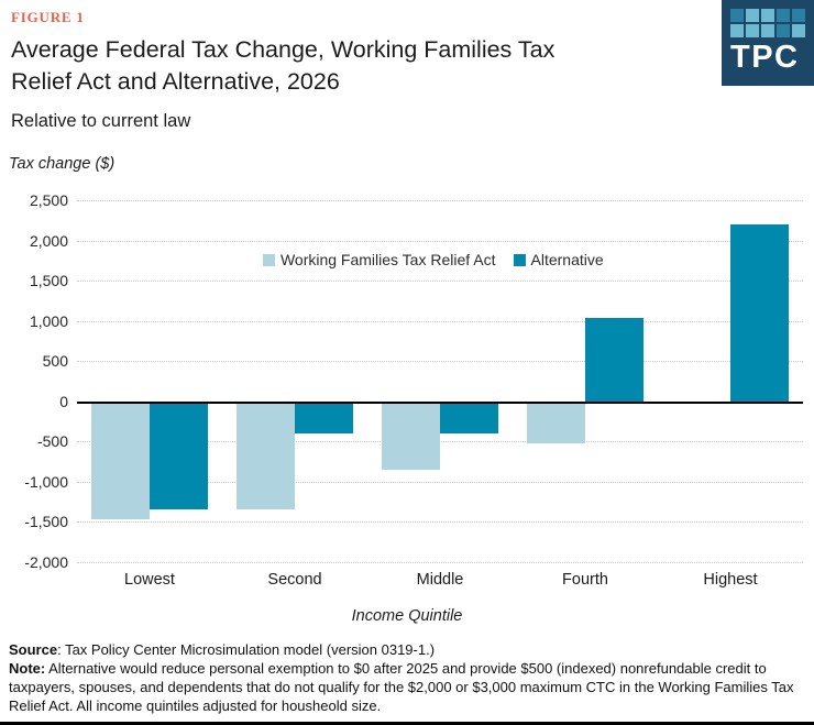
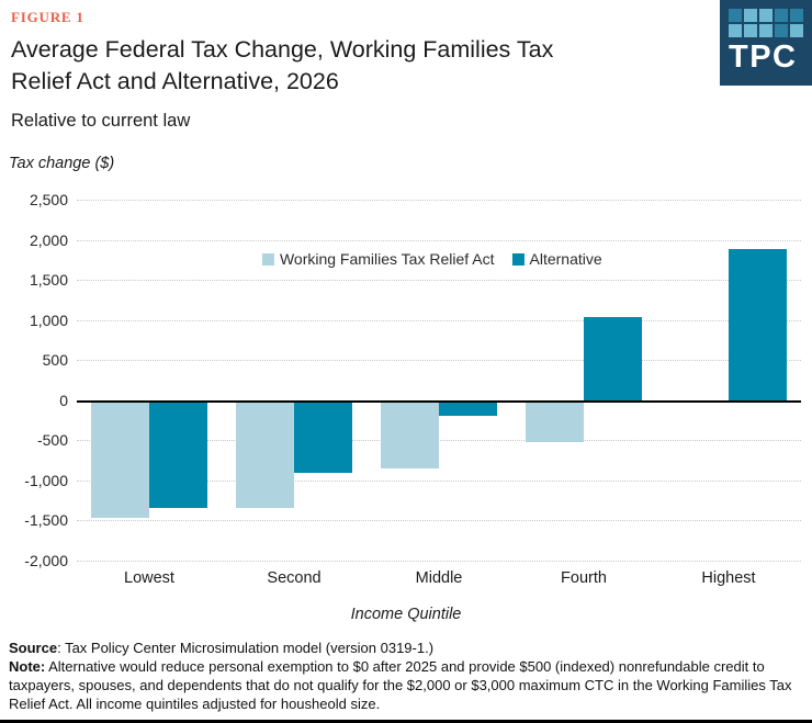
Alternative/Second: -400 -> -900
Alternative/Middle: -400 -> -200
Alternative/Highest: 2200 -> 1900
